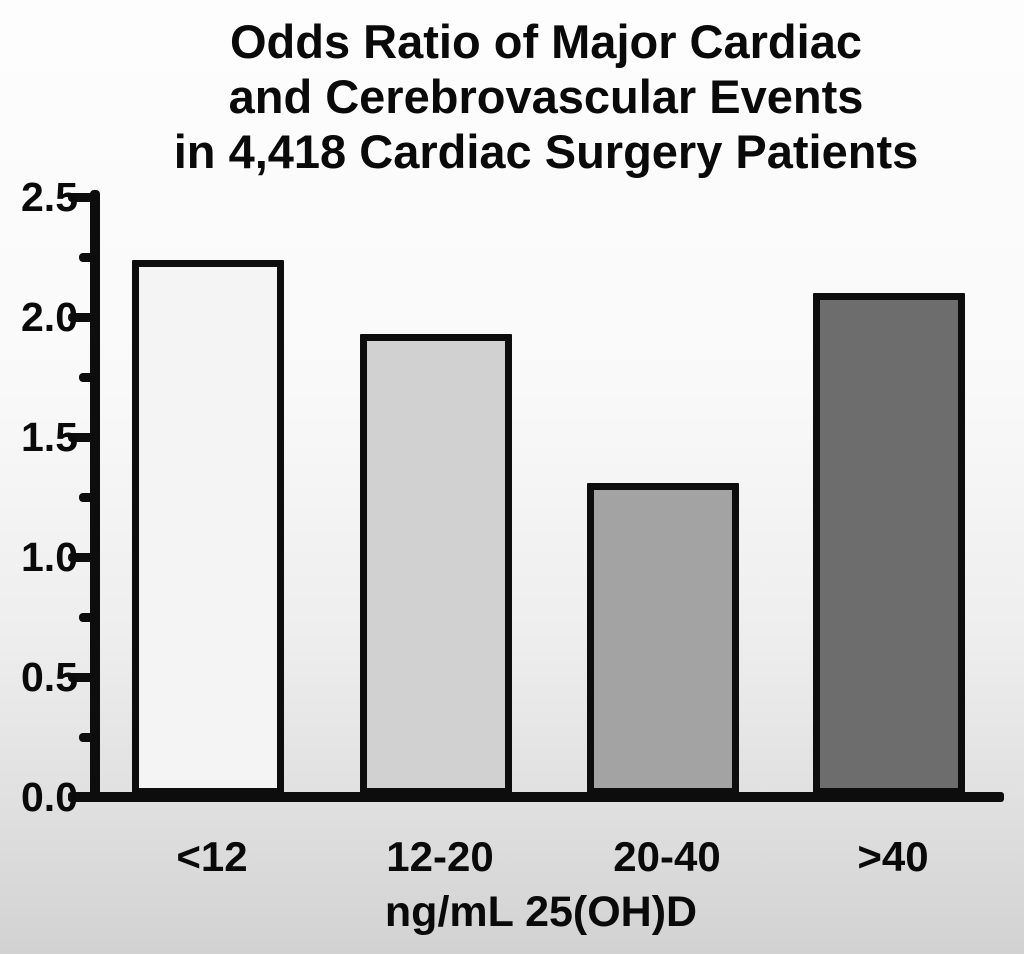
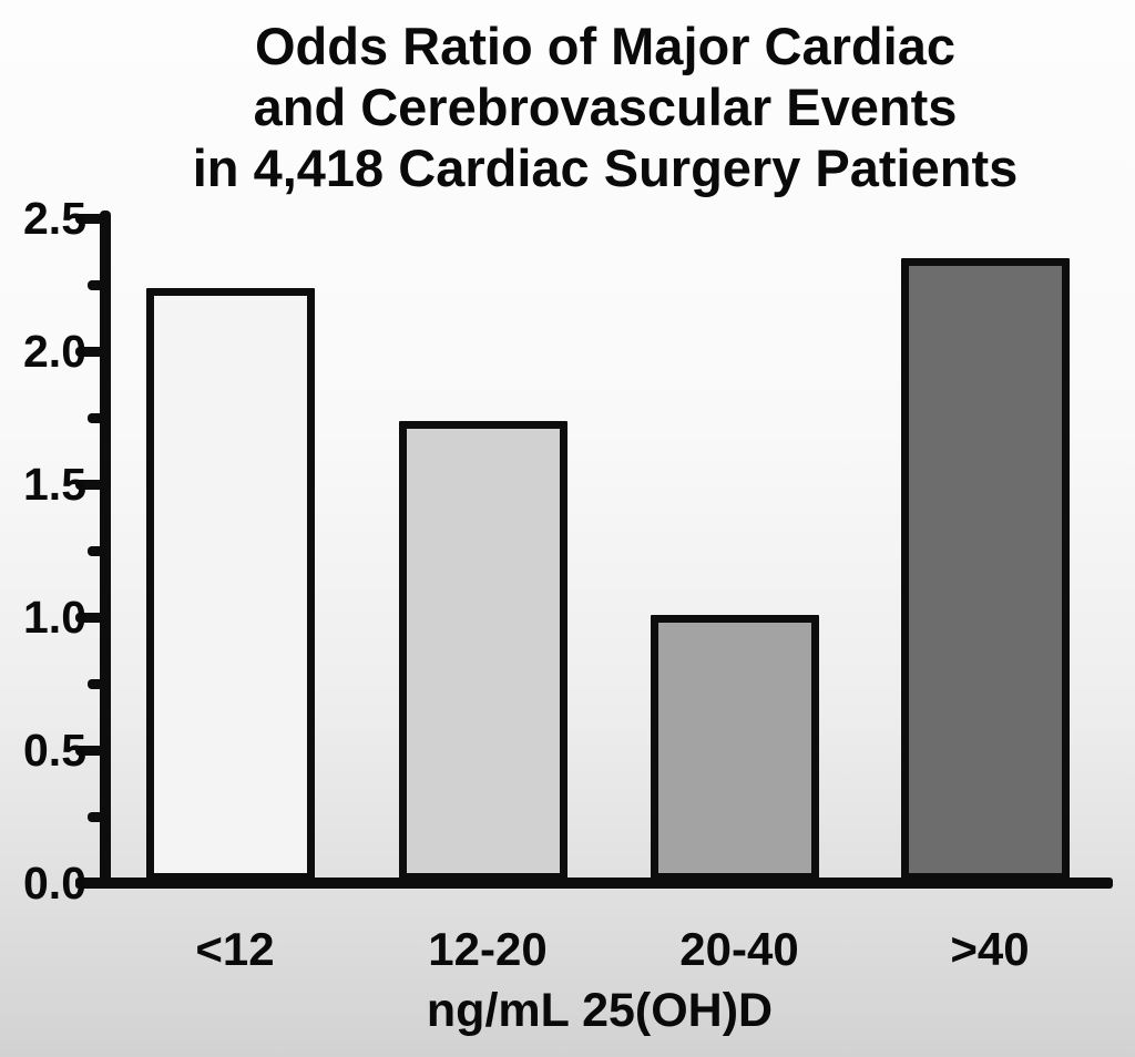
12-20: 1.92 -> 1.73
20-40: 1.30 -> 1.00
>40: 2.09 -> 2.34
